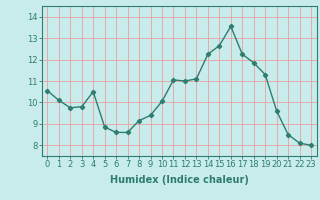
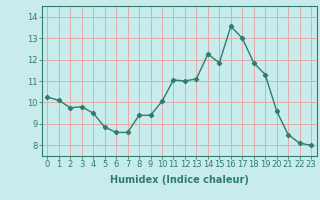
0: 10.55 -> 10.25
4: 10.50 -> 9.50
8: 9.15 -> 9.40
15: 12.65 -> 11.85
17: 12.25 -> 13.00
